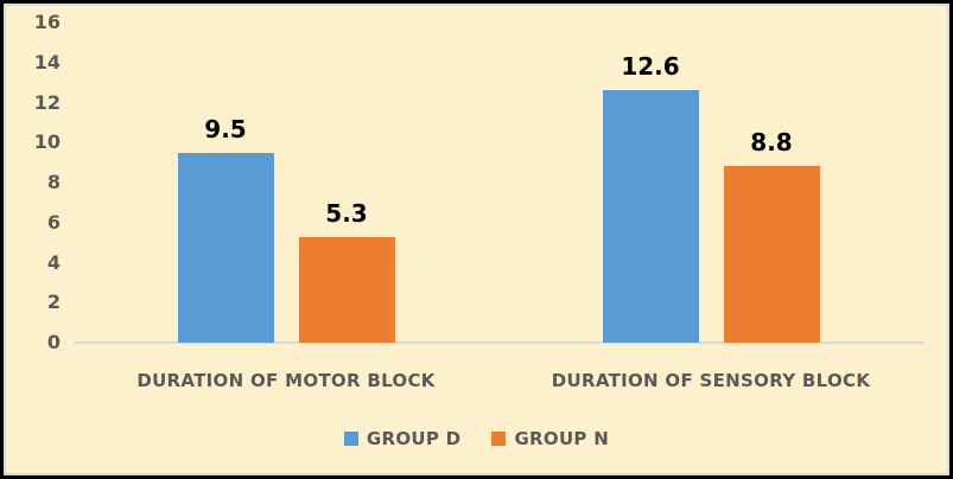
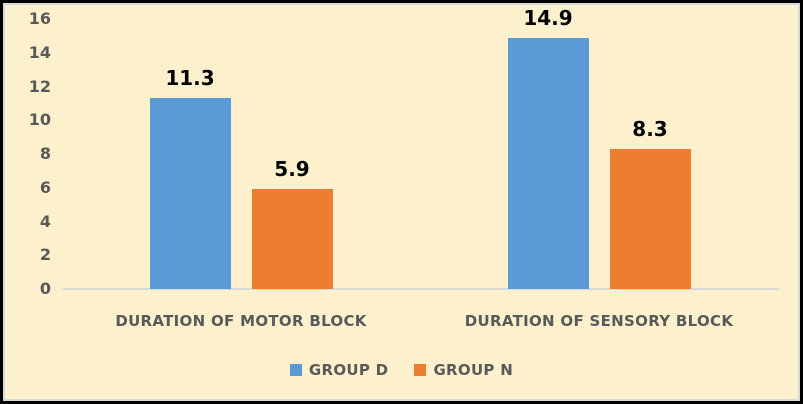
GROUP D/DURATION OF MOTOR BLOCK: 9.5 -> 11.3
GROUP N/DURATION OF MOTOR BLOCK: 5.3 -> 5.9
GROUP D/DURATION OF SENSORY BLOCK: 12.6 -> 14.9
GROUP N/DURATION OF SENSORY BLOCK: 8.8 -> 8.3
